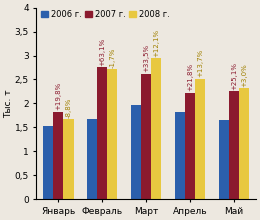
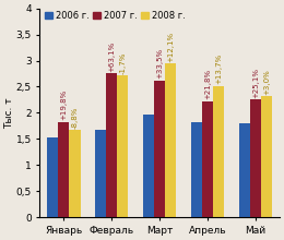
2006 г./Май: 1,65 -> 1,80
